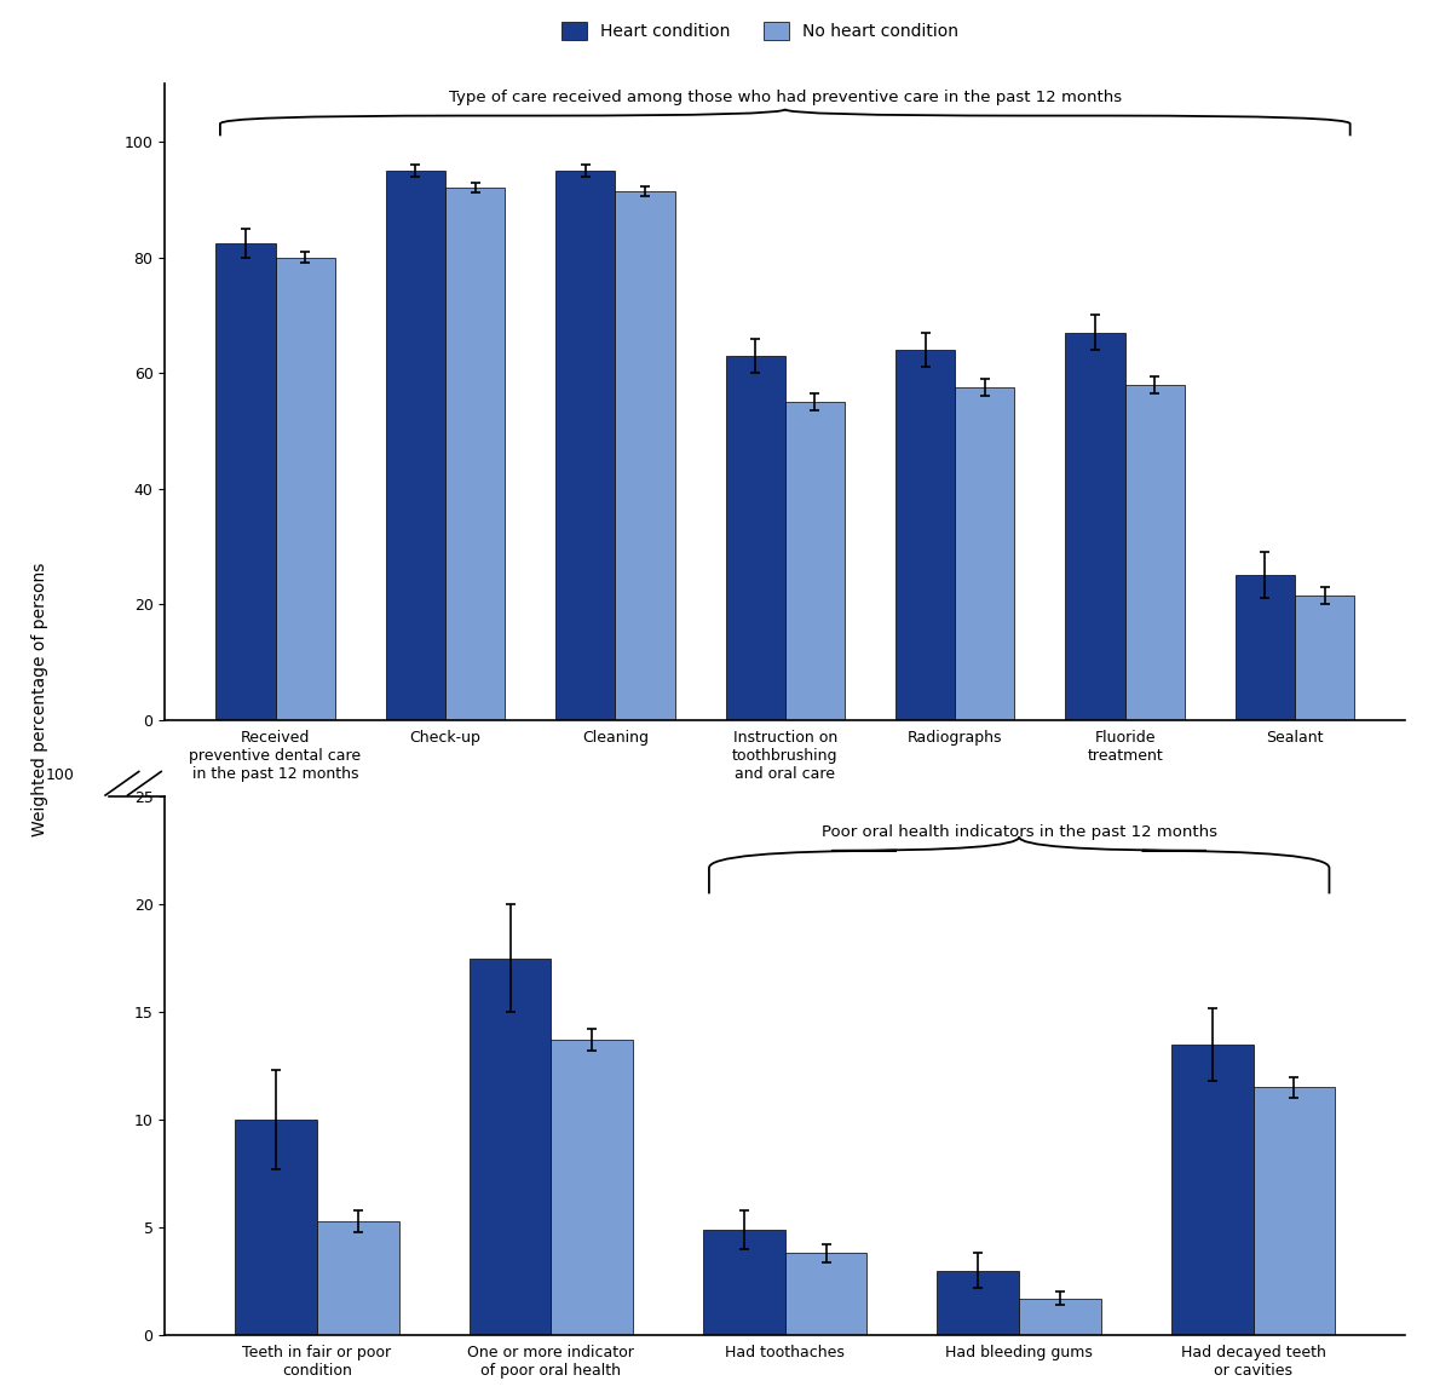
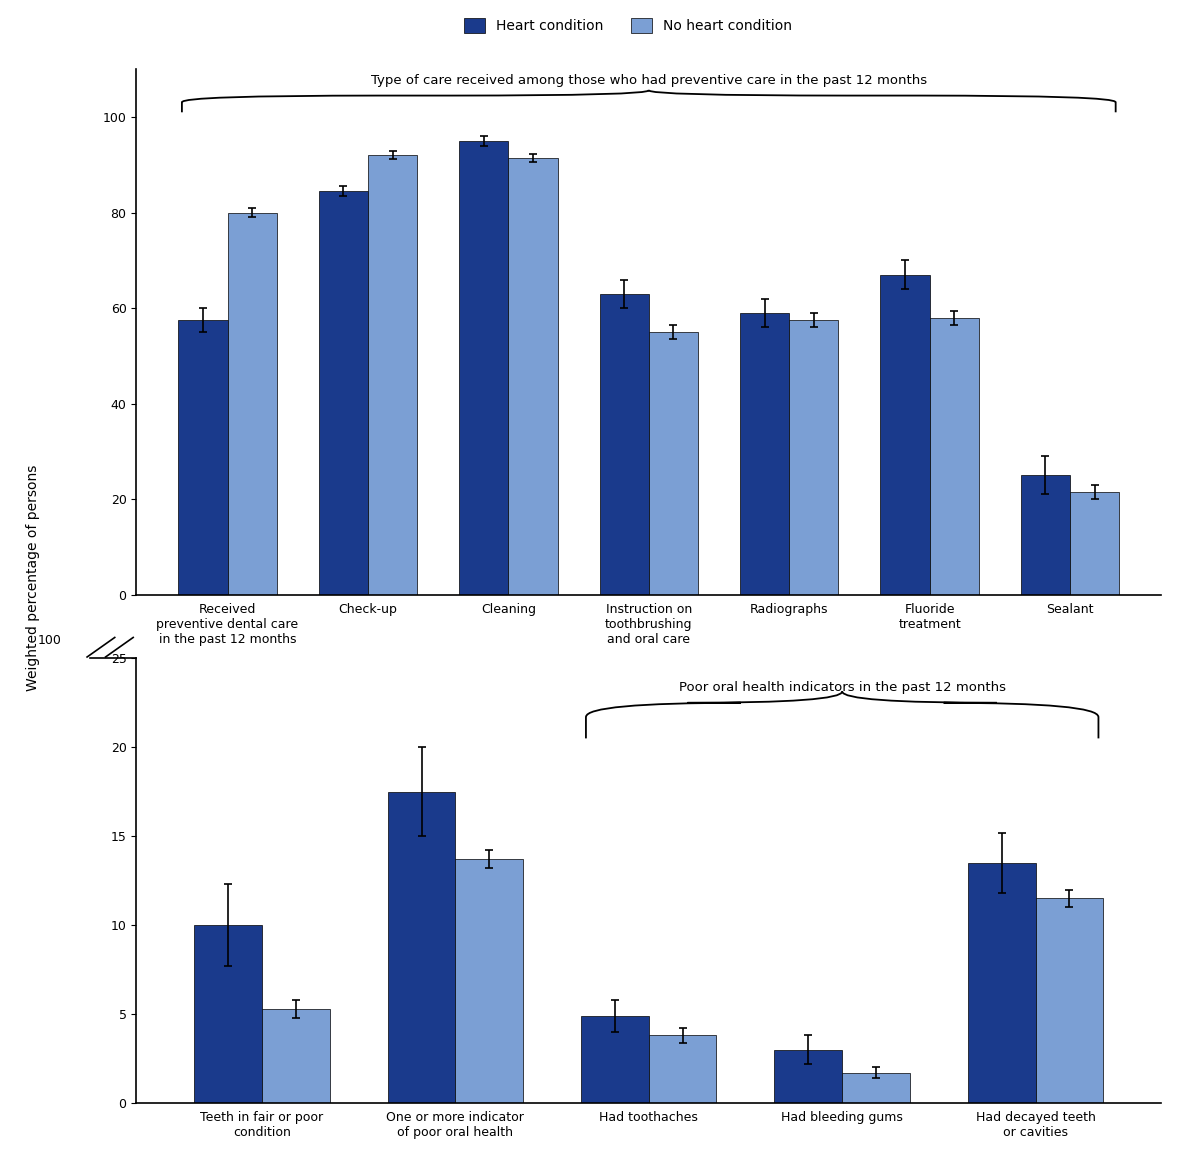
Heart condition/Received preventive dental care in the past 12 months: 82.5 -> 57.5
Heart condition/Check-up: 95.0 -> 84.5
Heart condition/Radiographs: 64.0 -> 59.0
